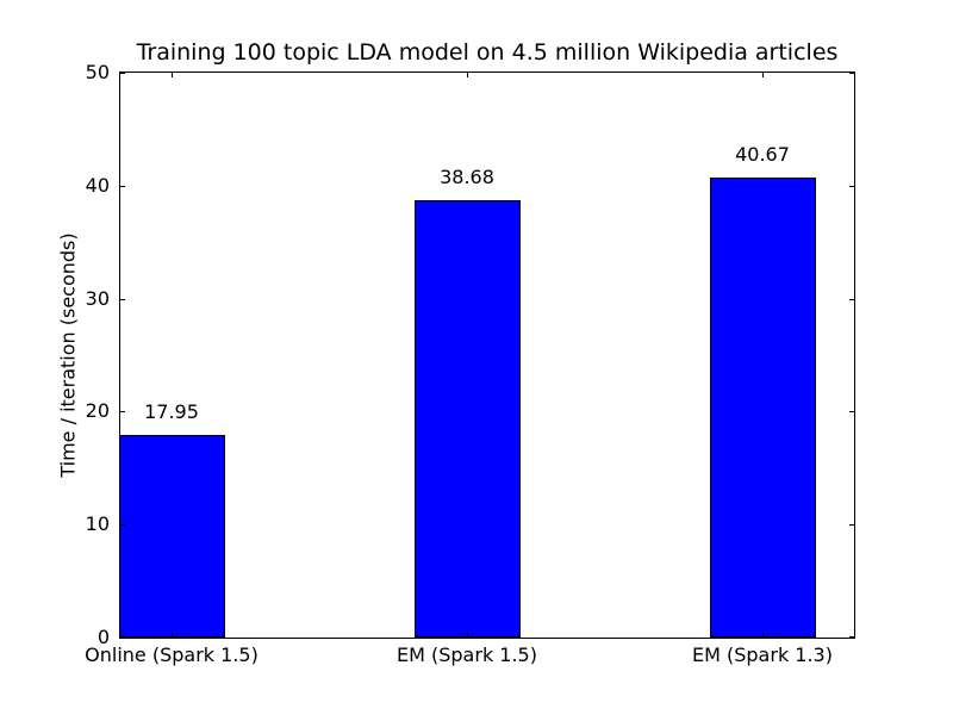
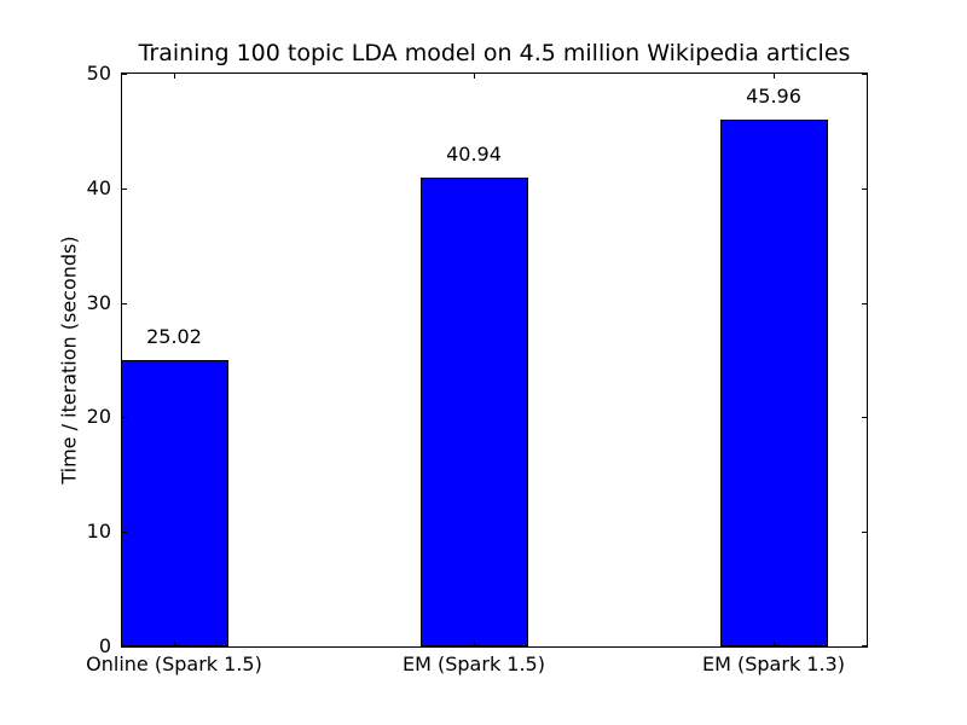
Online (Spark 1.5): 17.95 -> 25.02
EM (Spark 1.5): 38.68 -> 40.94
EM (Spark 1.3): 40.67 -> 45.96
